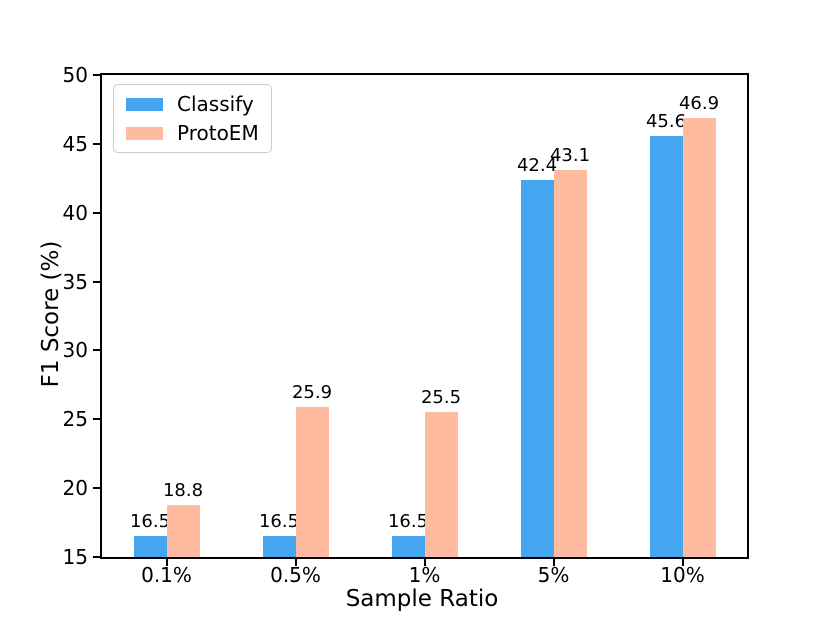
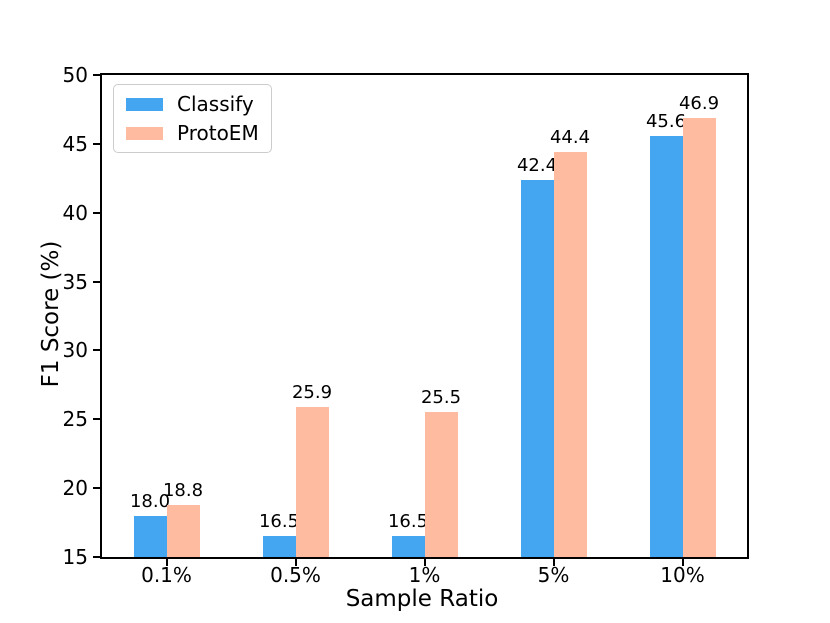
Classify/0.1%: 16.5 -> 18.0
ProtoEM/5%: 43.1 -> 44.4
